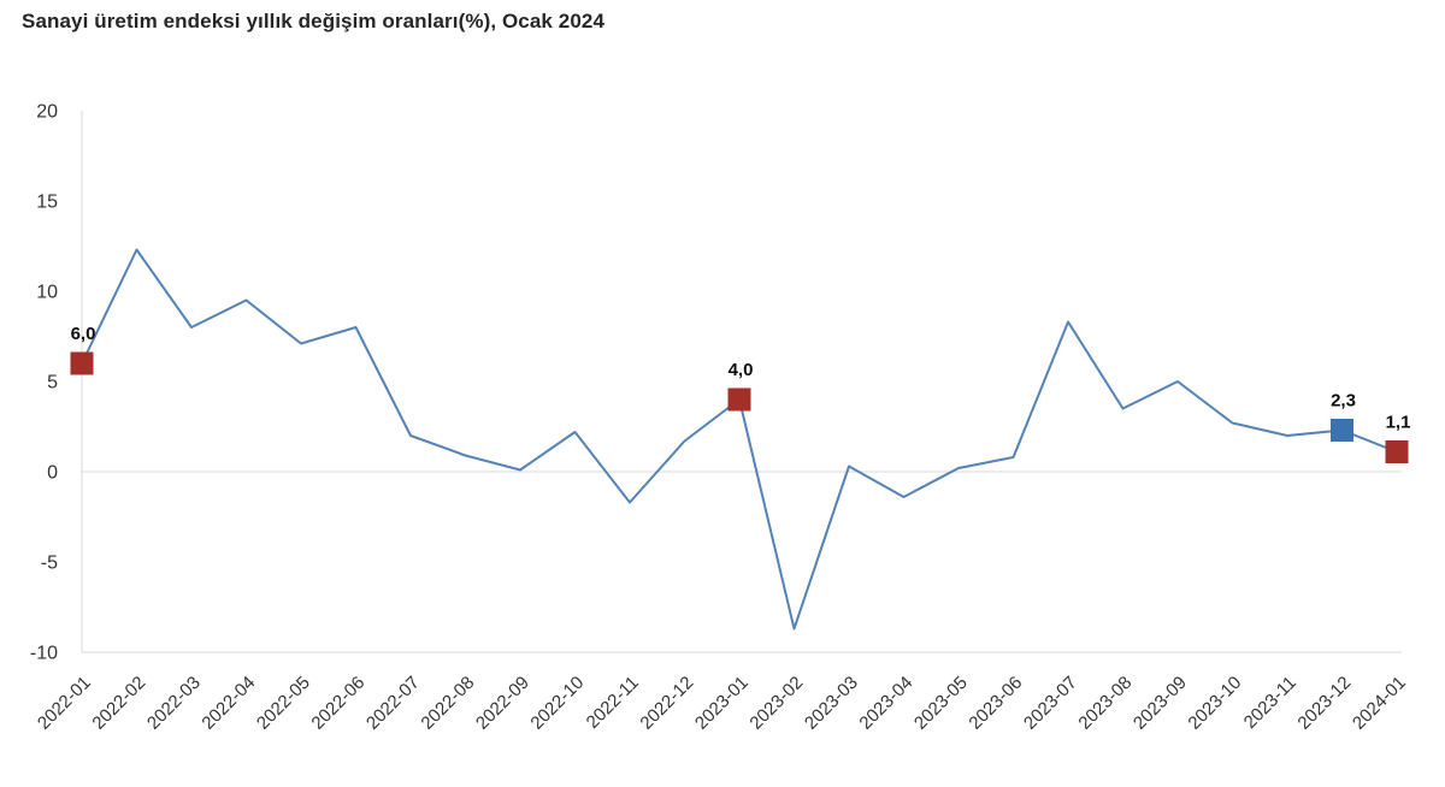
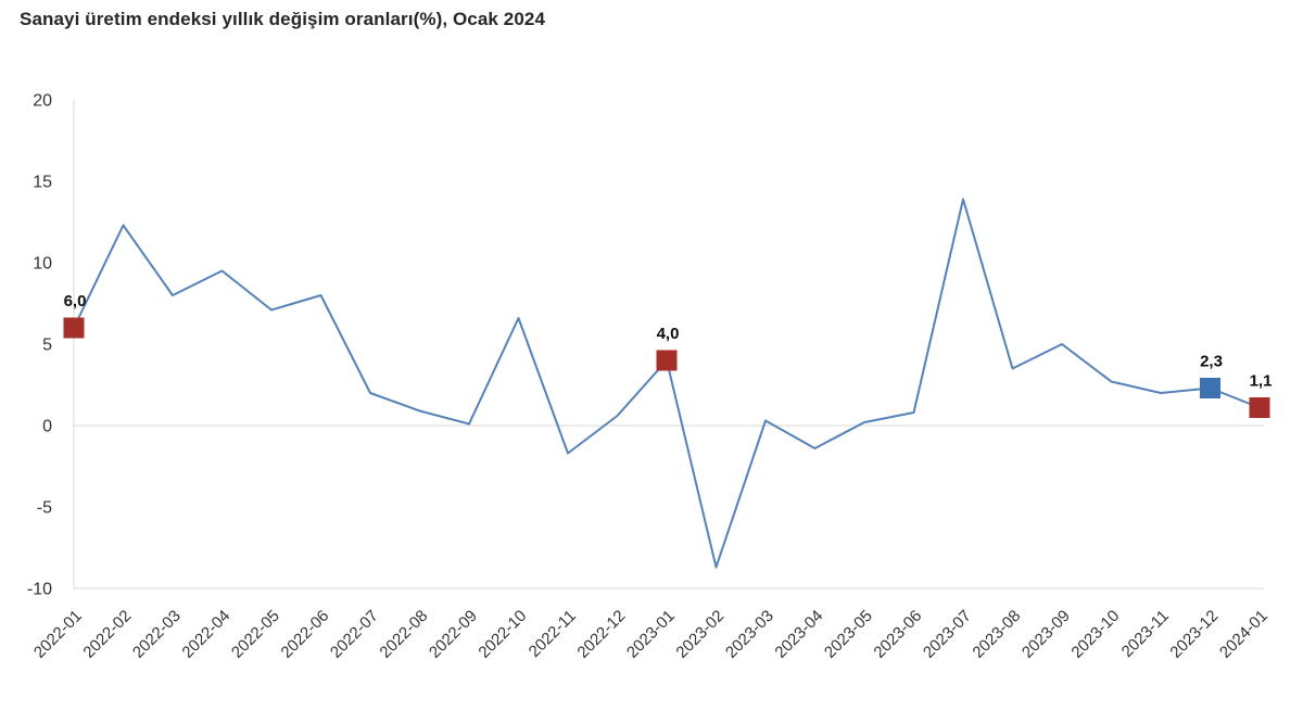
2022-10: 2.2 -> 6.6
2022-12: 1.7 -> 0.6
2023-07: 8.3 -> 13.9
